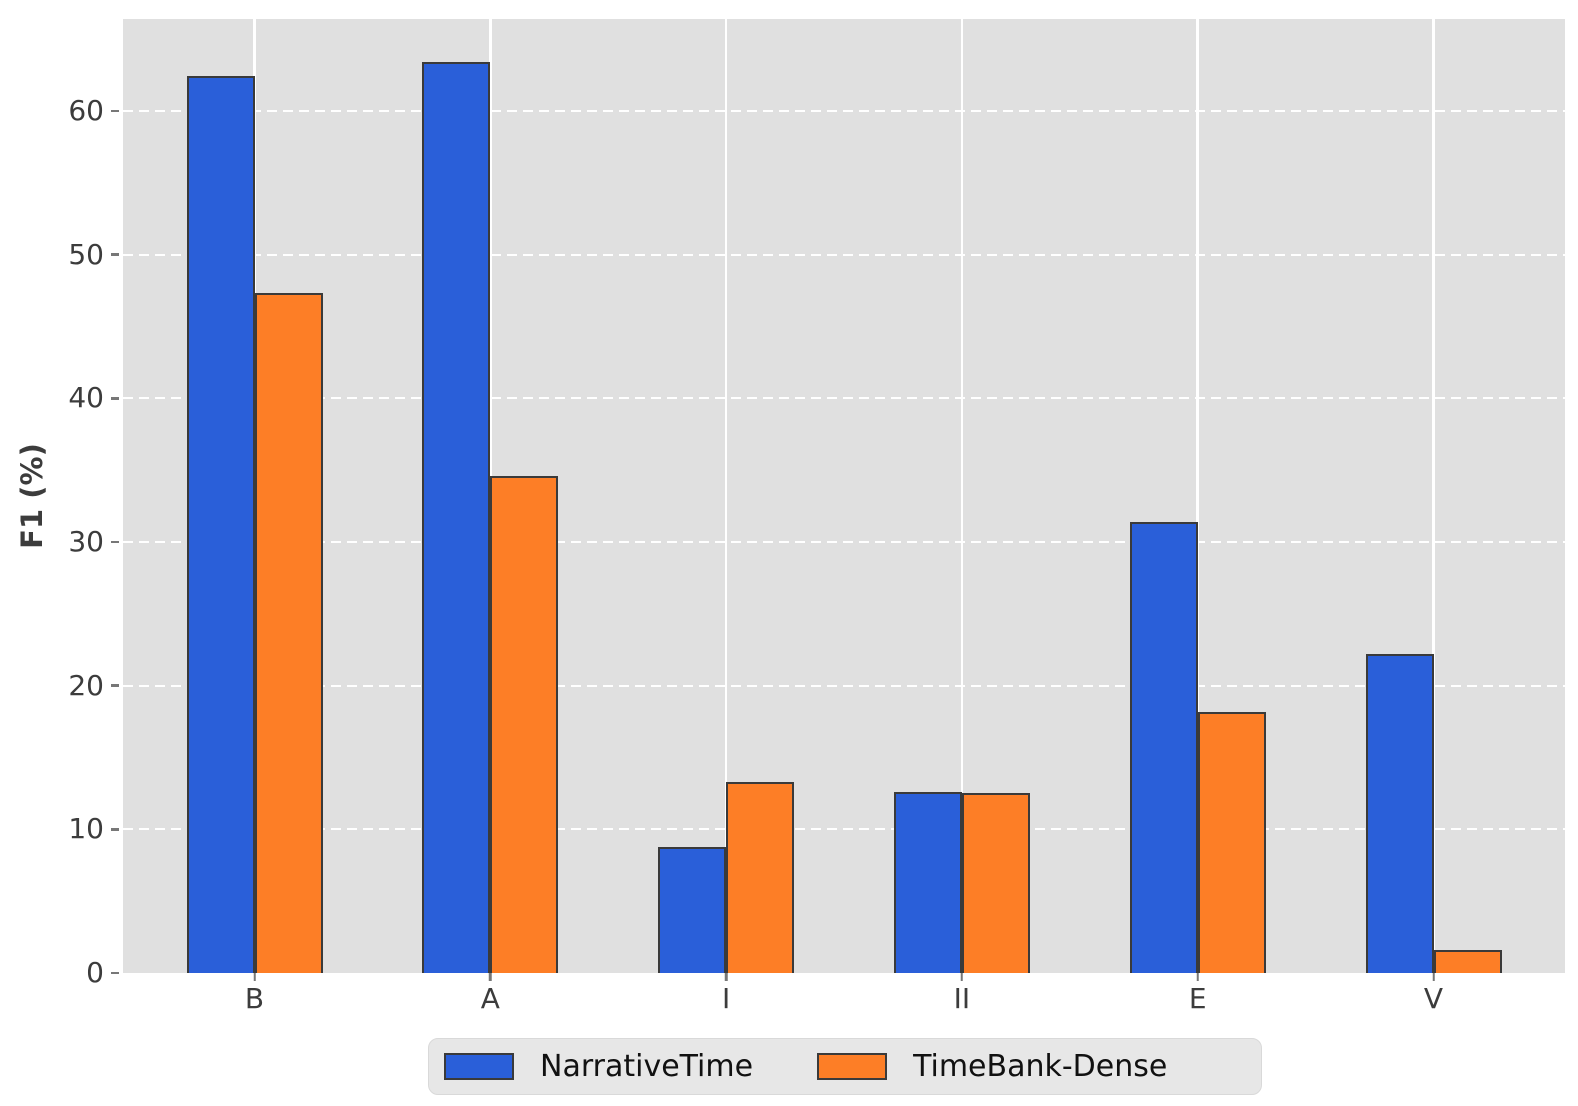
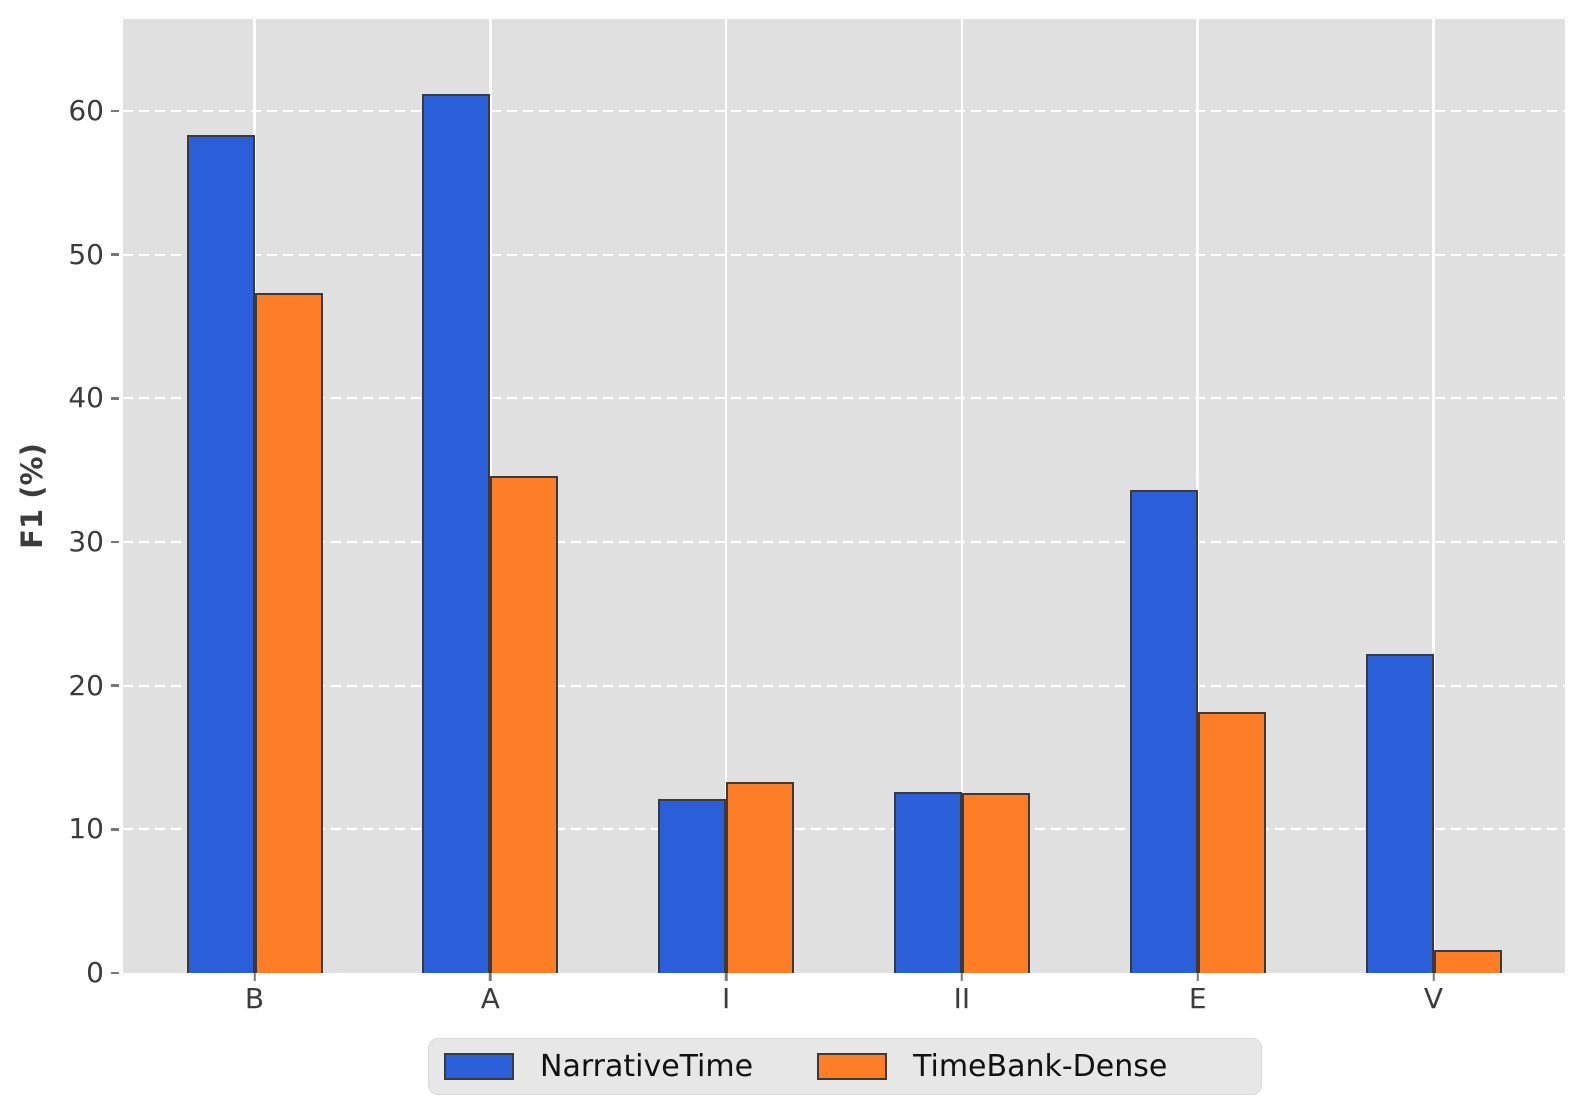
NarrativeTime/B: 62.4 -> 58.3
NarrativeTime/A: 63.4 -> 61.2
NarrativeTime/I: 8.8 -> 12.1
NarrativeTime/E: 31.4 -> 33.6
